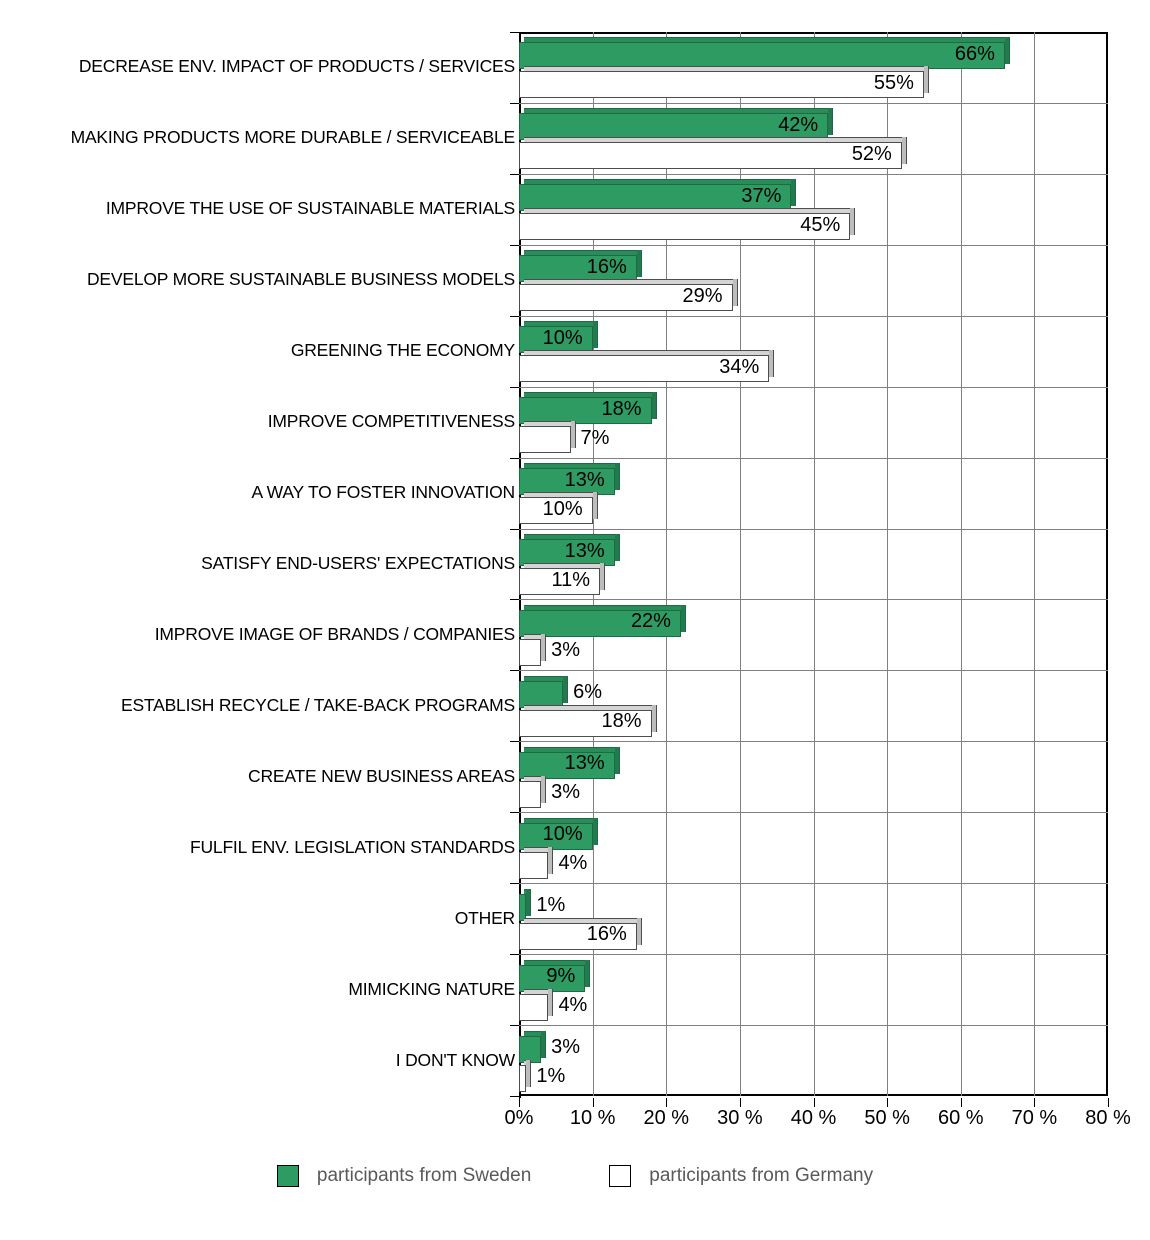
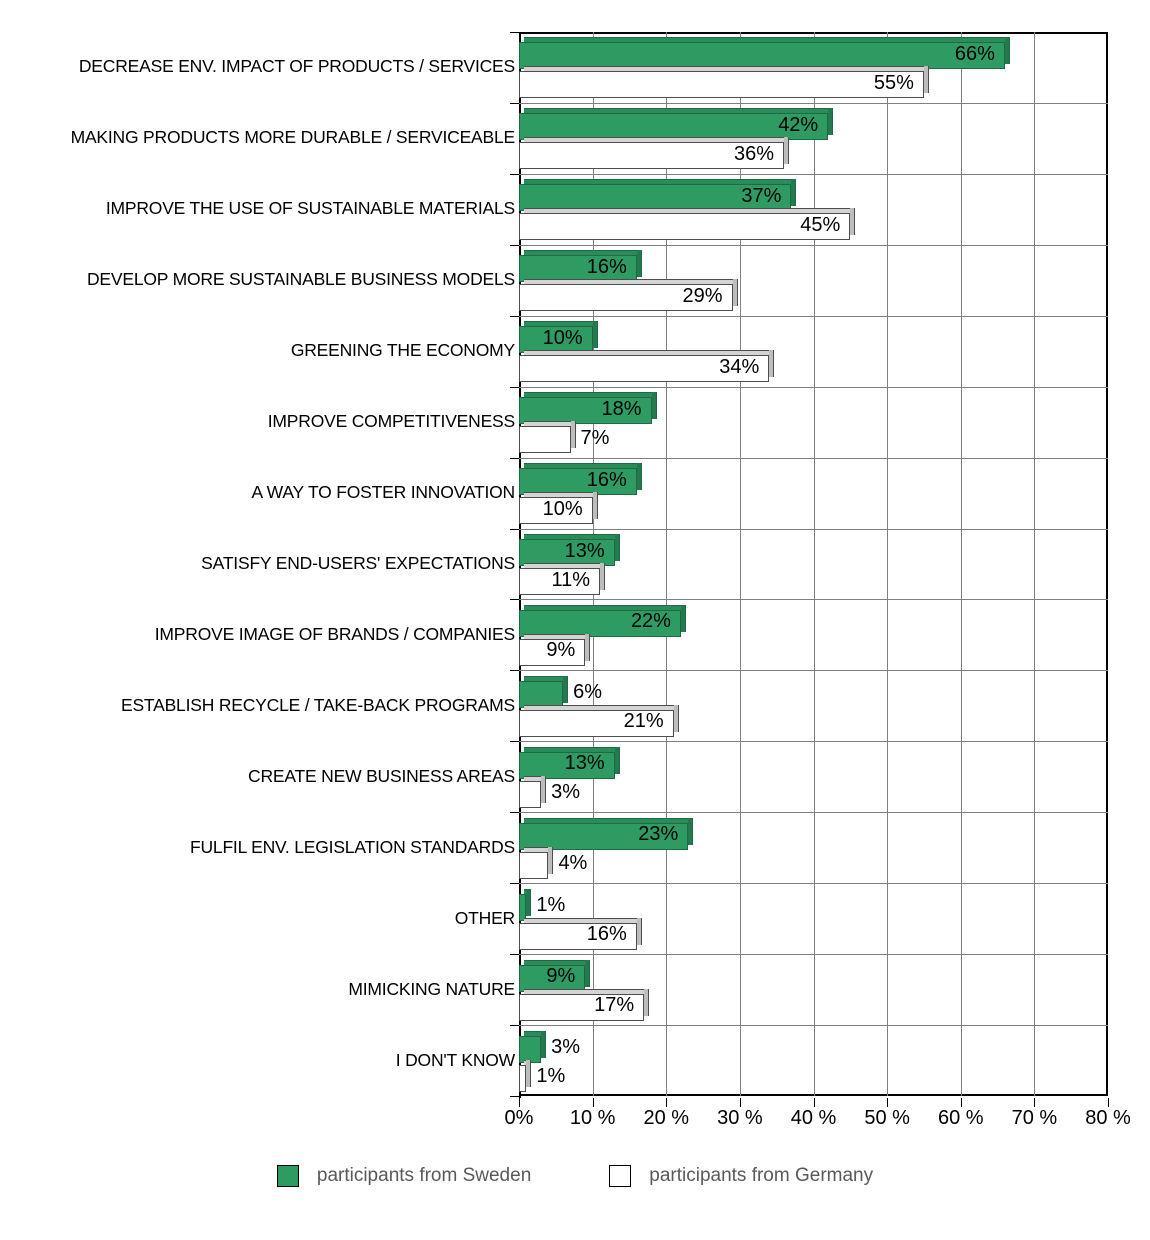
participants from Germany/MAKING PRODUCTS MORE DURABLE / SERVICEABLE: 52% -> 36%
participants from Sweden/A WAY TO FOSTER INNOVATION: 13% -> 16%
participants from Germany/IMPROVE IMAGE OF BRANDS / COMPANIES: 3% -> 9%
participants from Germany/ESTABLISH RECYCLE / TAKE-BACK PROGRAMS: 18% -> 21%
participants from Sweden/FULFIL ENV. LEGISLATION STANDARDS: 10% -> 23%
participants from Germany/MIMICKING NATURE: 4% -> 17%
